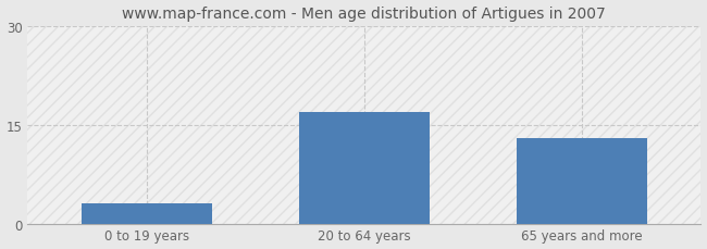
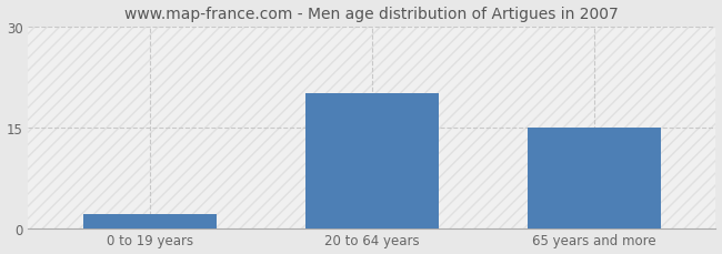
0 to 19 years: 3 -> 2
20 to 64 years: 17 -> 20
65 years and more: 13 -> 15
